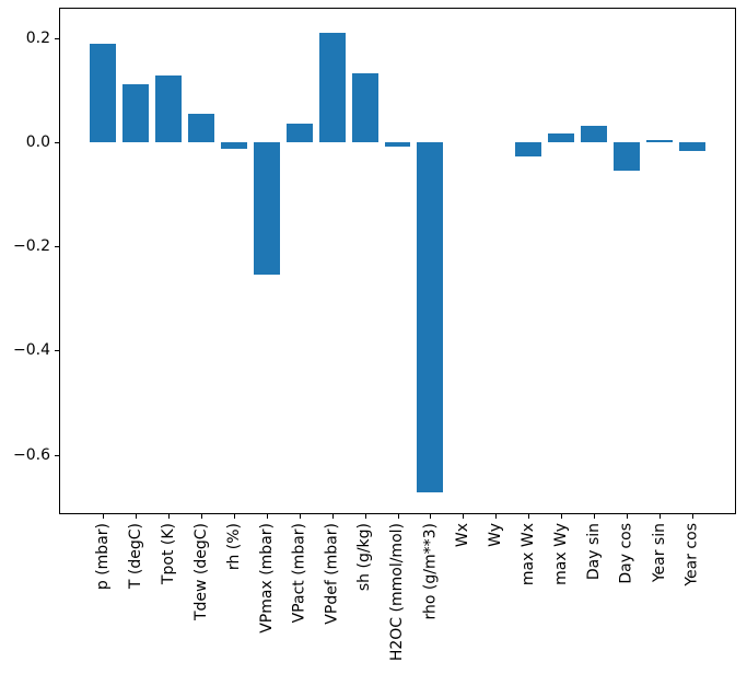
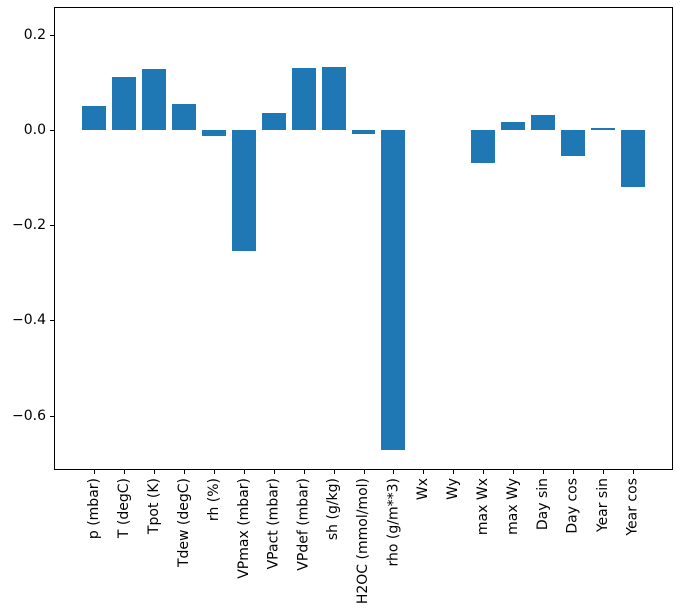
p (mbar): 0.19 -> 0.05
VPdef (mbar): 0.21 -> 0.13
max Wx: -0.03 -> -0.07
Year cos: -0.02 -> -0.12
